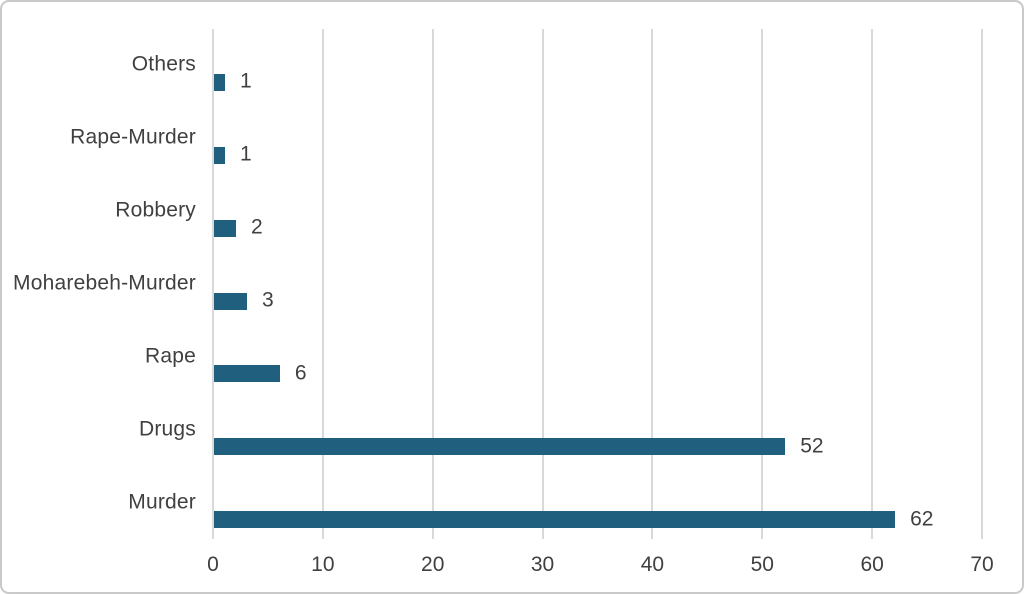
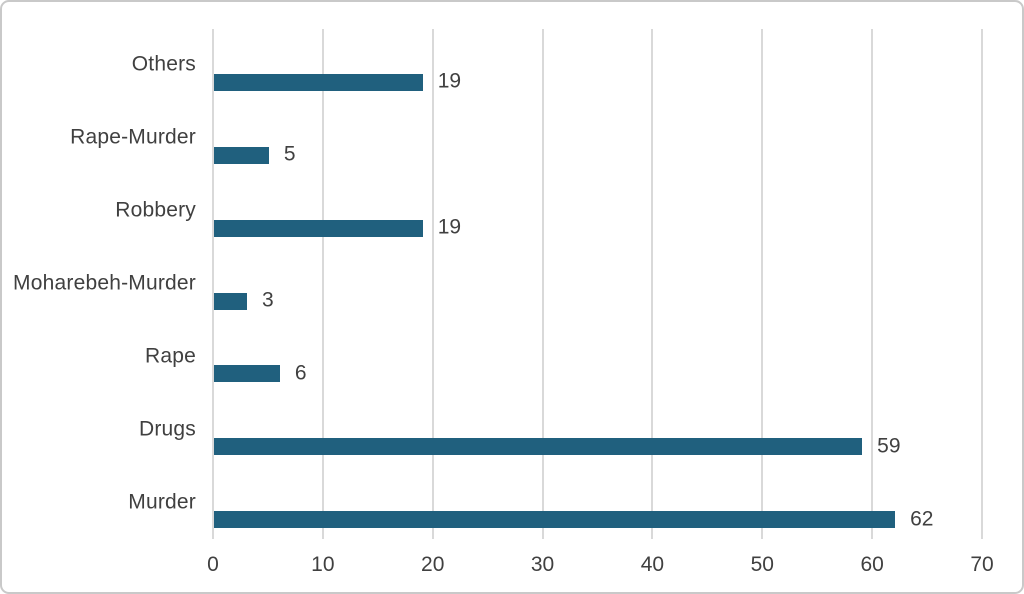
Others: 1 -> 19
Rape-Murder: 1 -> 5
Robbery: 2 -> 19
Drugs: 52 -> 59
